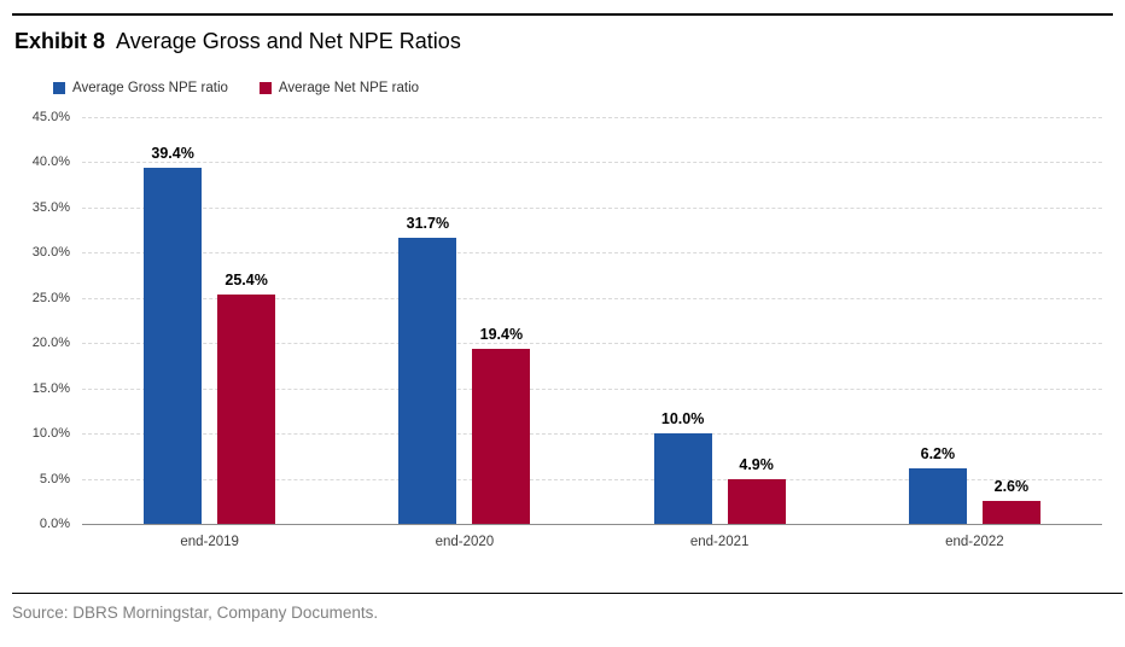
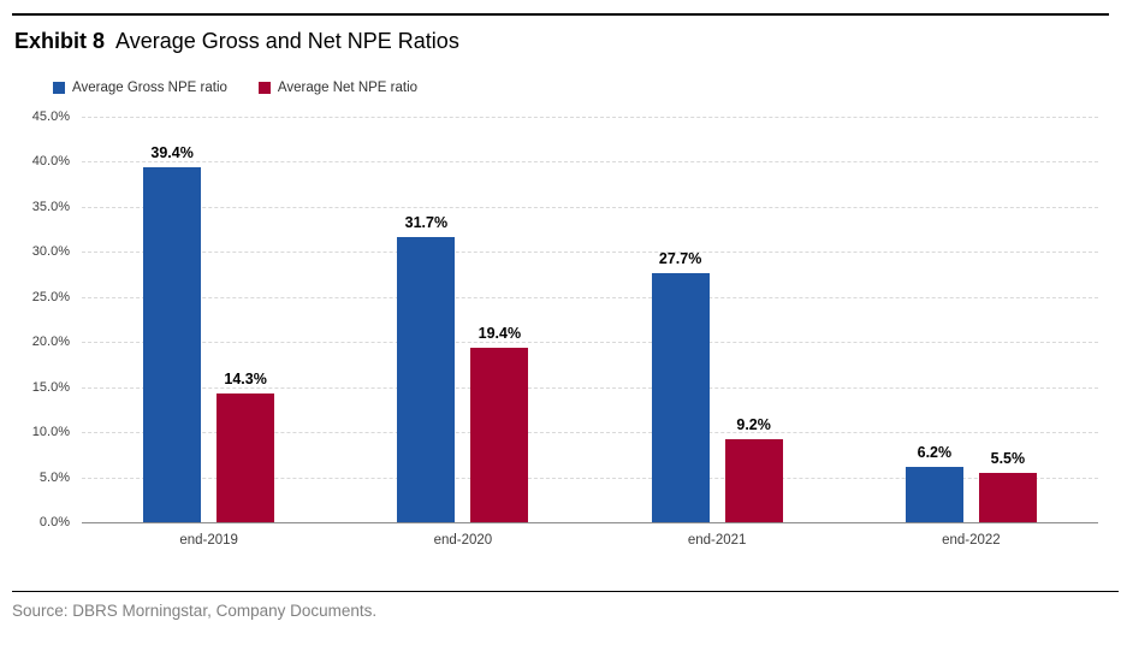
Average Net NPE ratio/end-2019: 25.4% -> 14.3%
Average Gross NPE ratio/end-2021: 10.0% -> 27.7%
Average Net NPE ratio/end-2021: 4.9% -> 9.2%
Average Net NPE ratio/end-2022: 2.6% -> 5.5%
